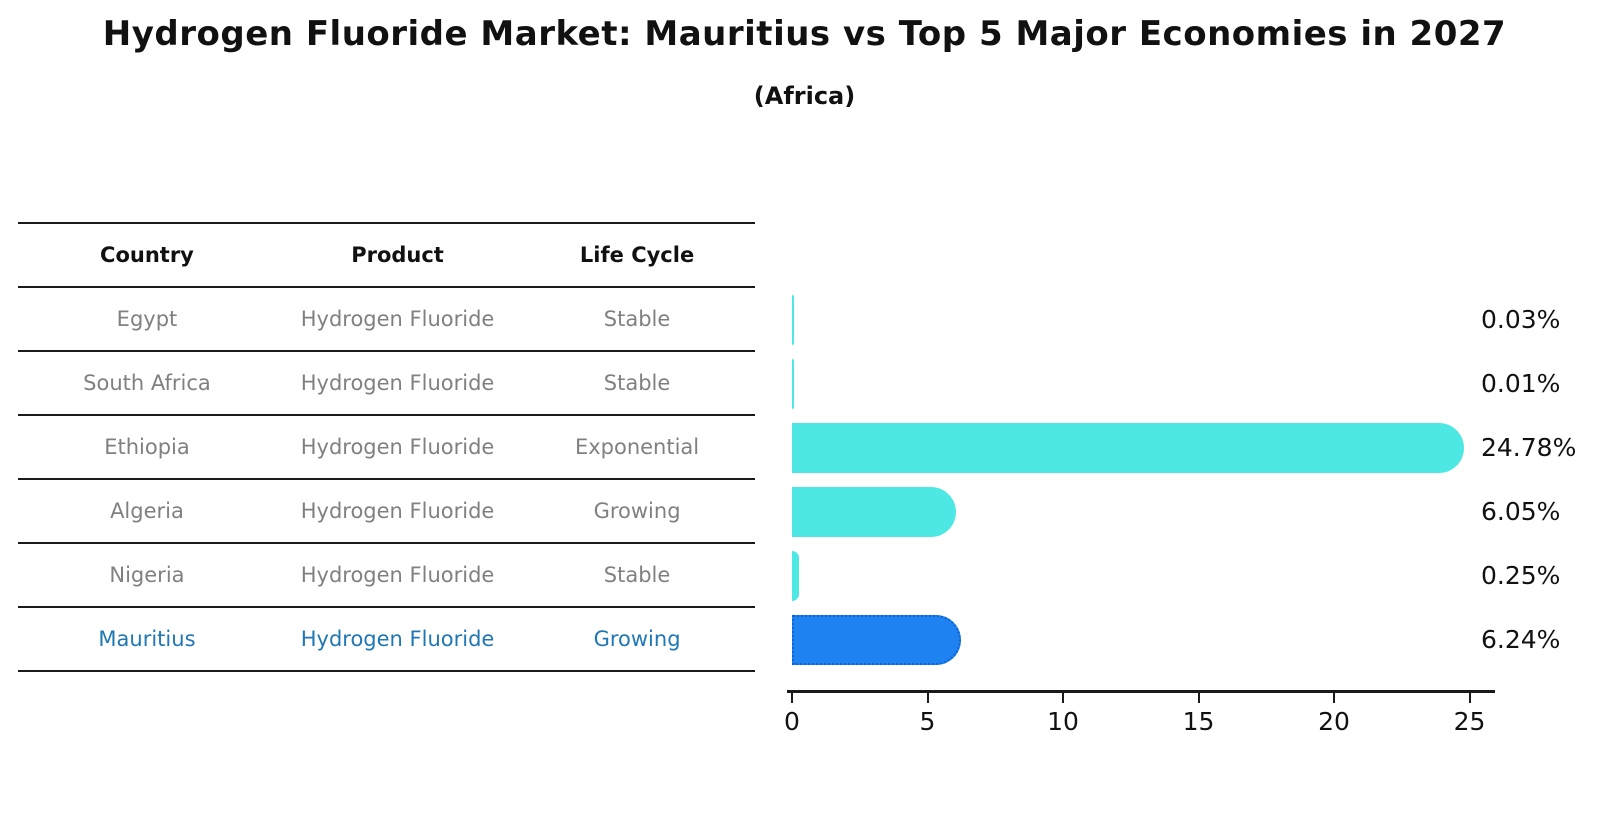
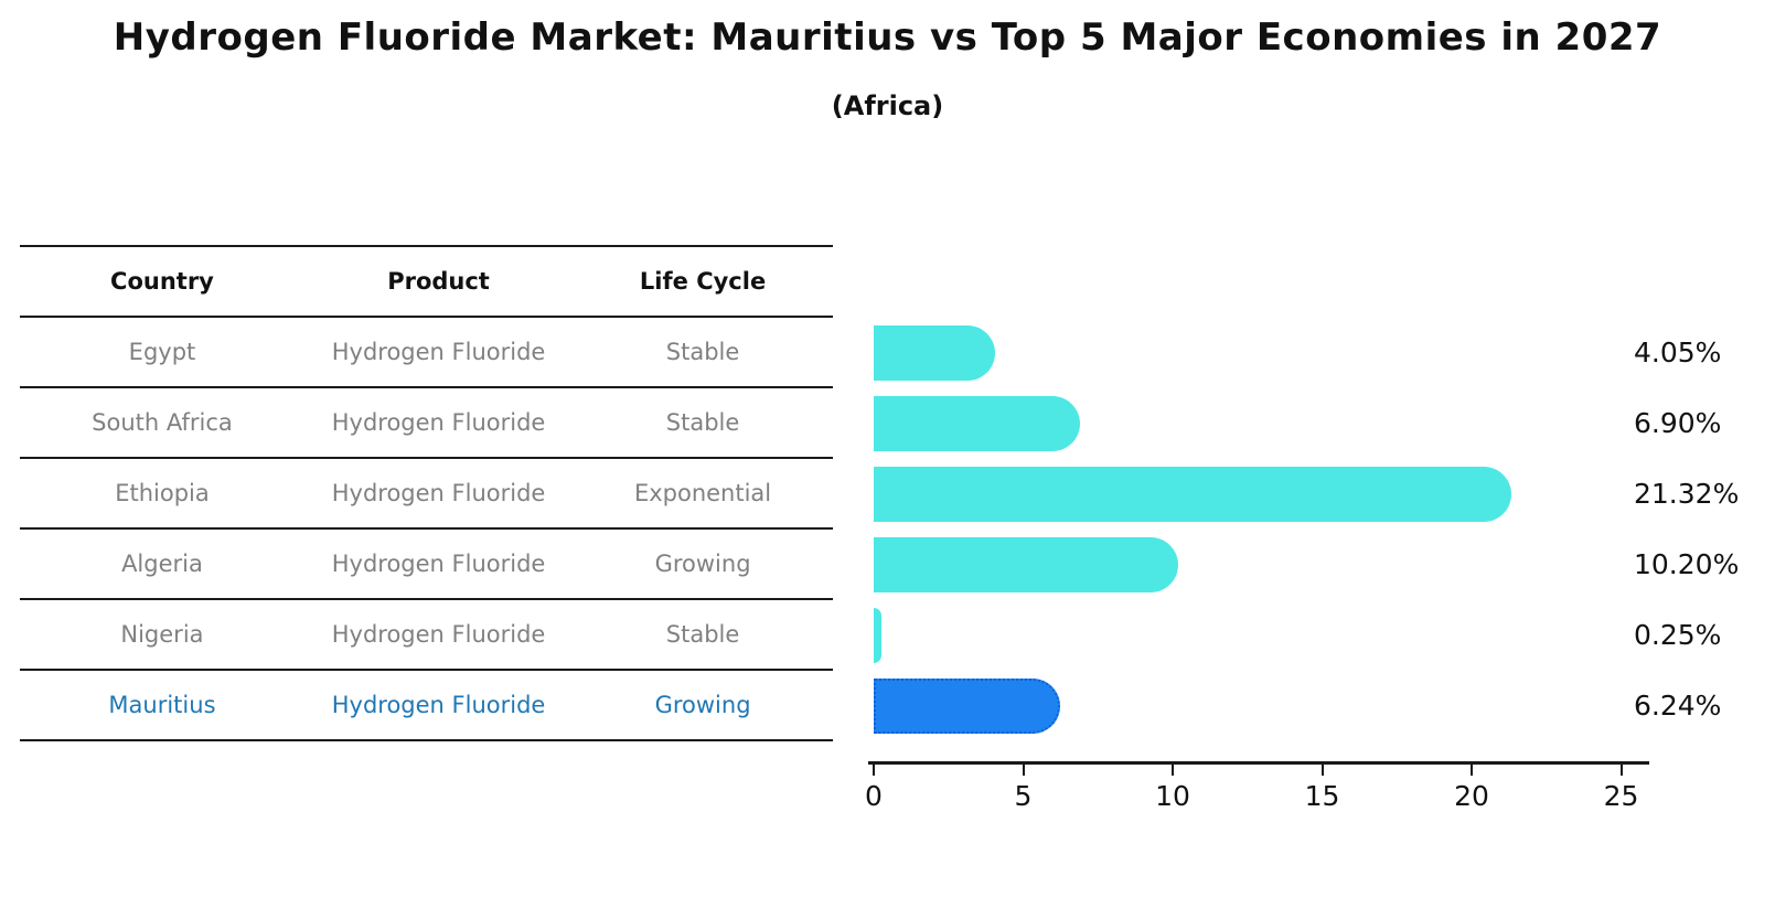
Egypt: 0.03% -> 4.05%
South Africa: 0.01% -> 6.90%
Ethiopia: 24.78% -> 21.32%
Algeria: 6.05% -> 10.20%
